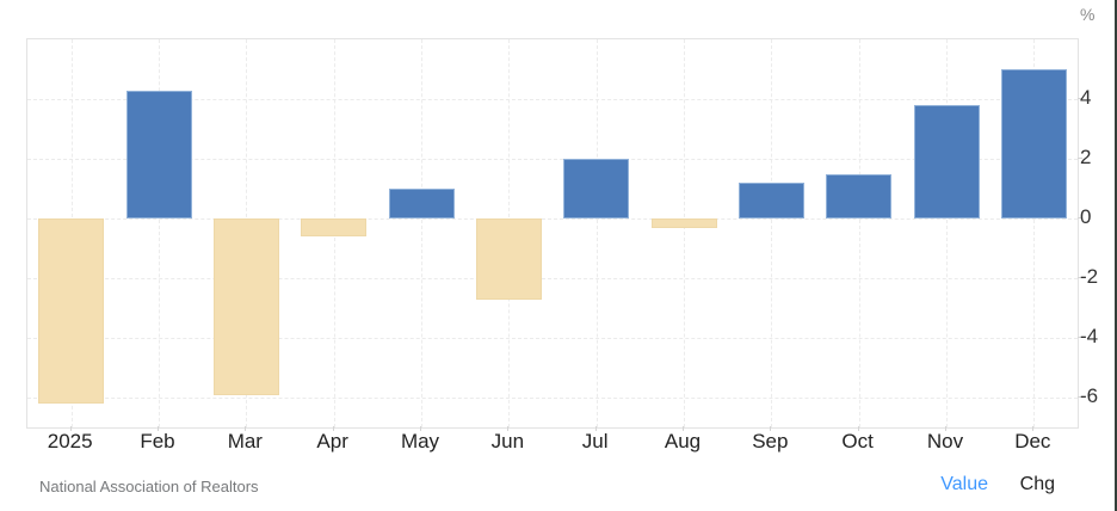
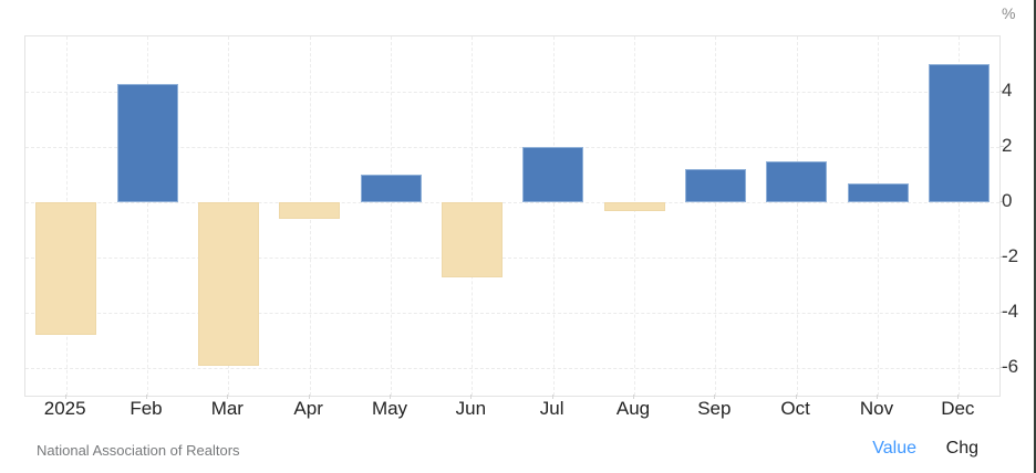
2025: -6.2 -> -4.8
Nov: 3.8 -> 0.7
